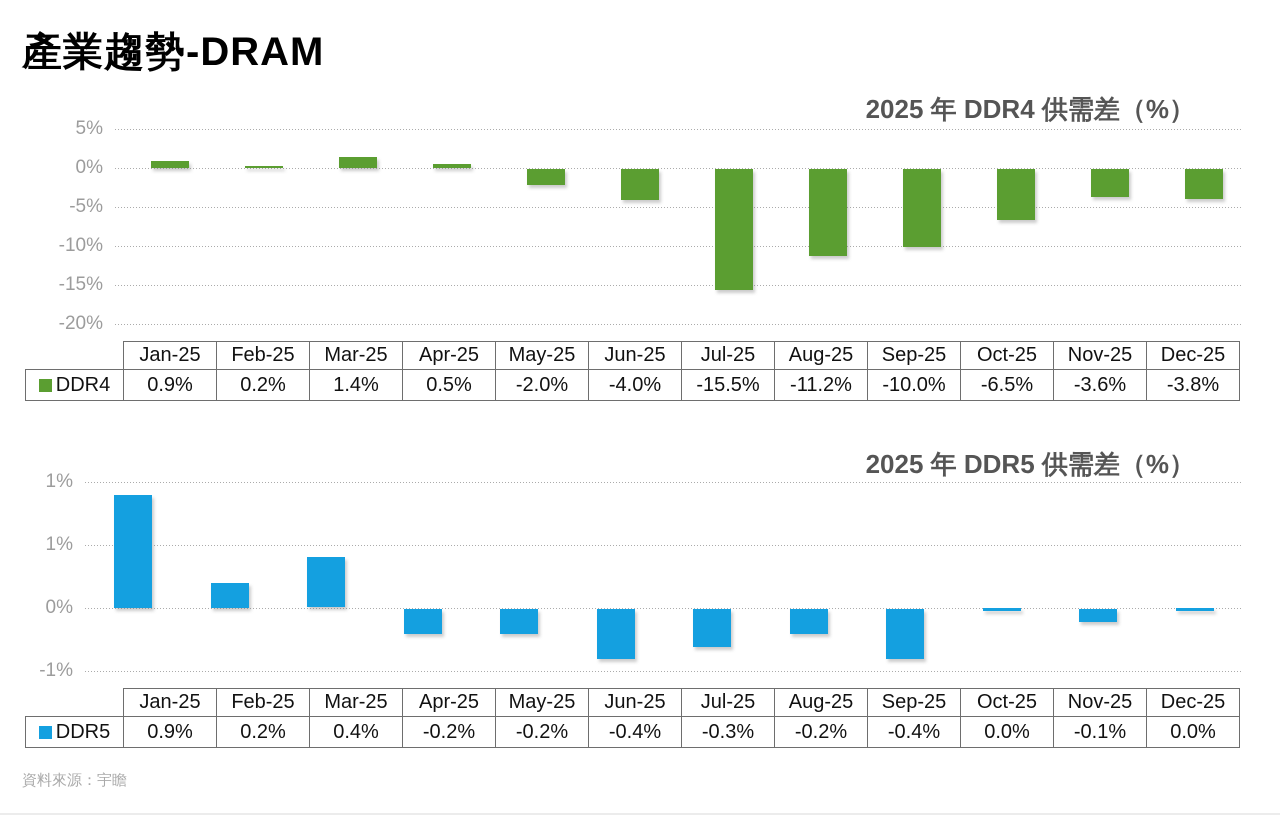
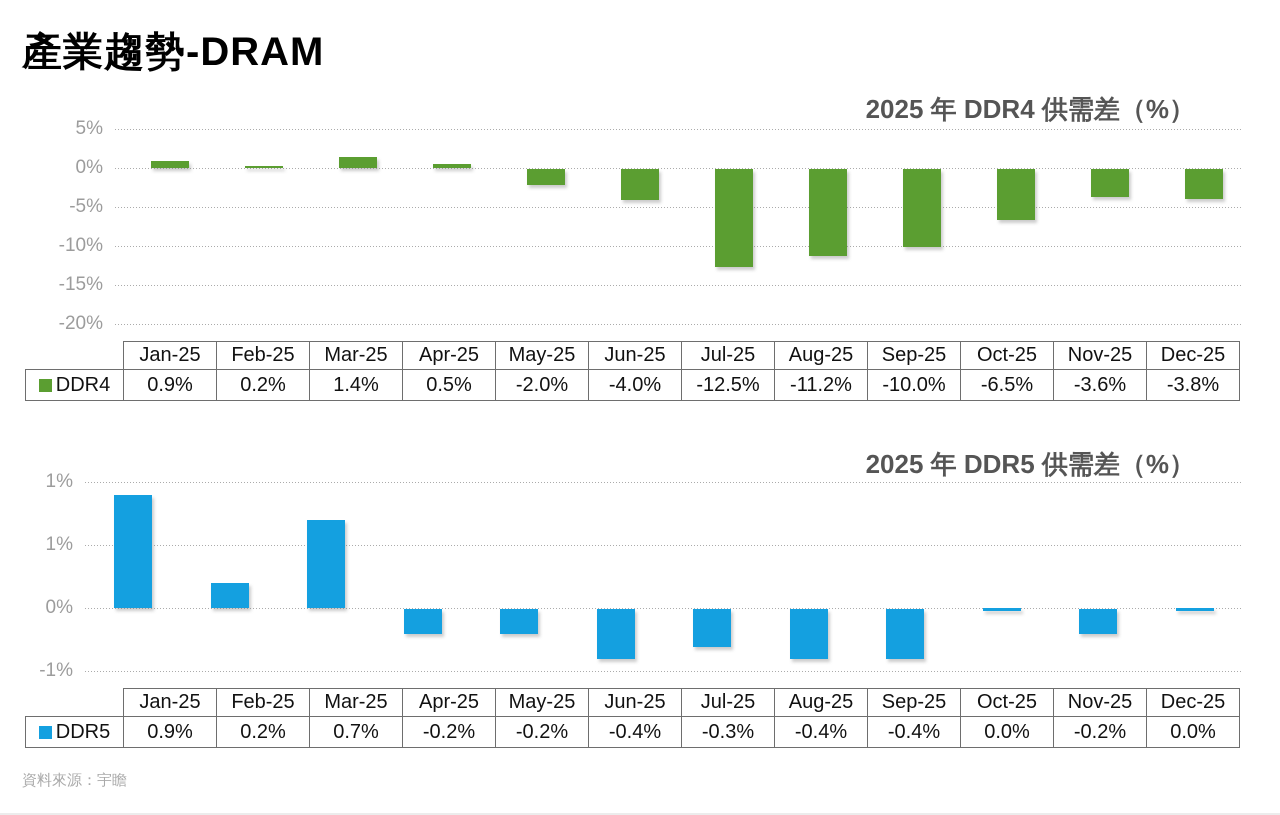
2025 年 DDR4 供需差（%）/Jul-25: -15.5% -> -12.5%
2025 年 DDR5 供需差（%）/Mar-25: 0.4% -> 0.7%
2025 年 DDR5 供需差（%）/Aug-25: -0.2% -> -0.4%
2025 年 DDR5 供需差（%）/Nov-25: -0.1% -> -0.2%
